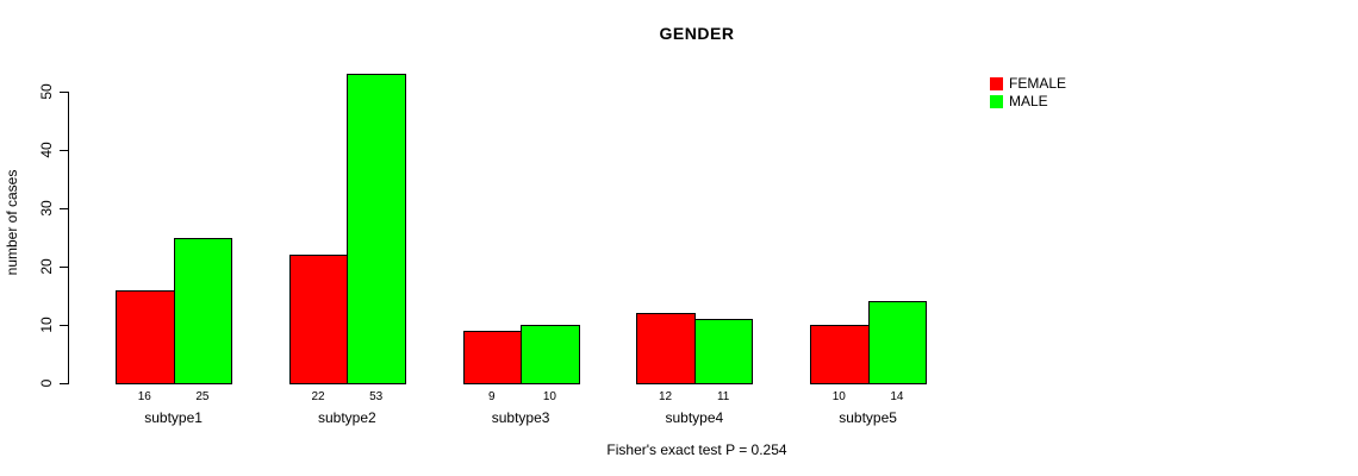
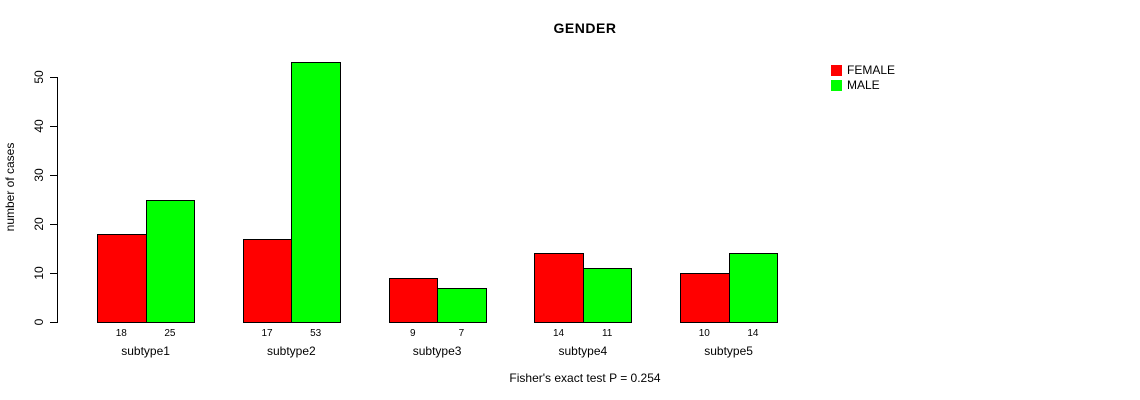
FEMALE/subtype1: 16 -> 18
FEMALE/subtype2: 22 -> 17
MALE/subtype3: 10 -> 7
FEMALE/subtype4: 12 -> 14
